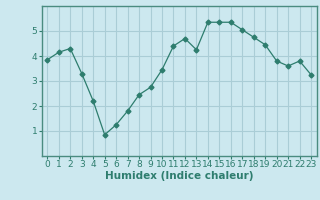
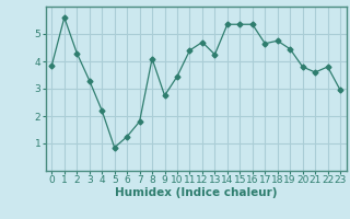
1: 4.15 -> 5.60
8: 2.45 -> 4.10
17: 5.05 -> 4.65
23: 3.25 -> 2.95
